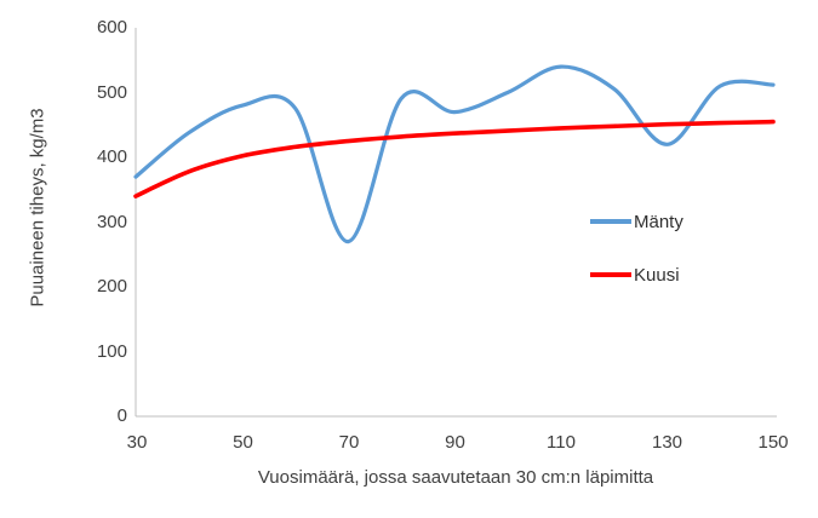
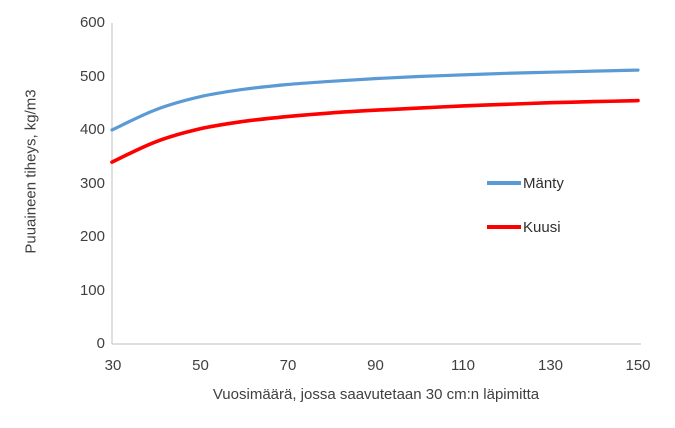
Mänty/30: 370 -> 400
Mänty/50: 480 -> 460
Mänty/70: 270 -> 480
Mänty/90: 470 -> 500
Mänty/110: 540 -> 500
Mänty/130: 420 -> 510
